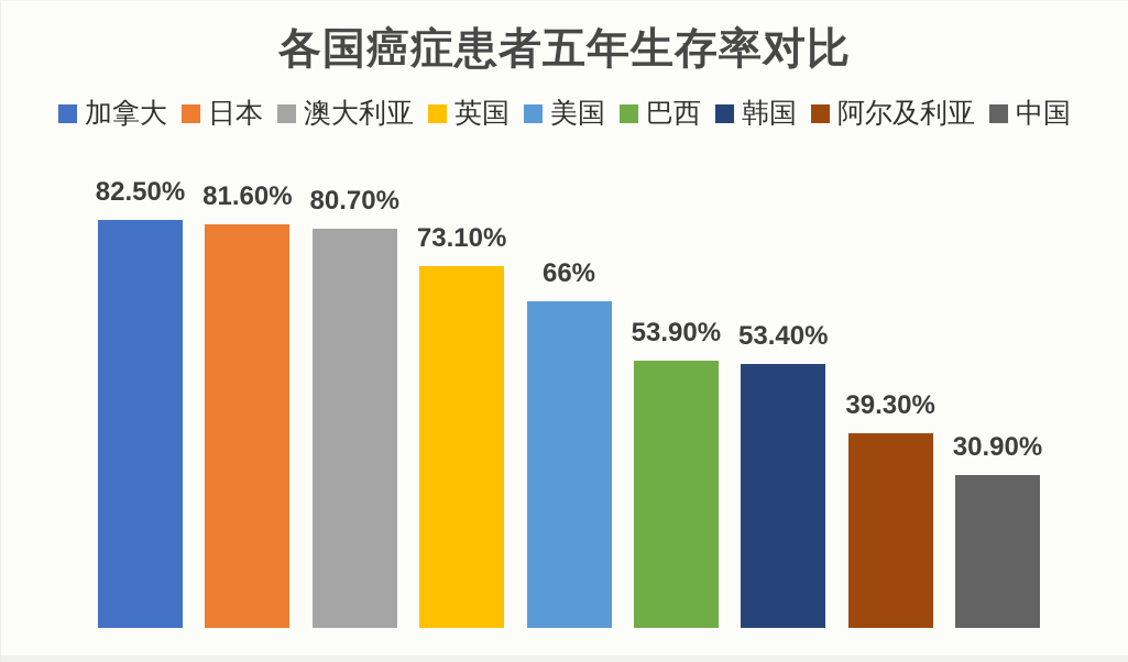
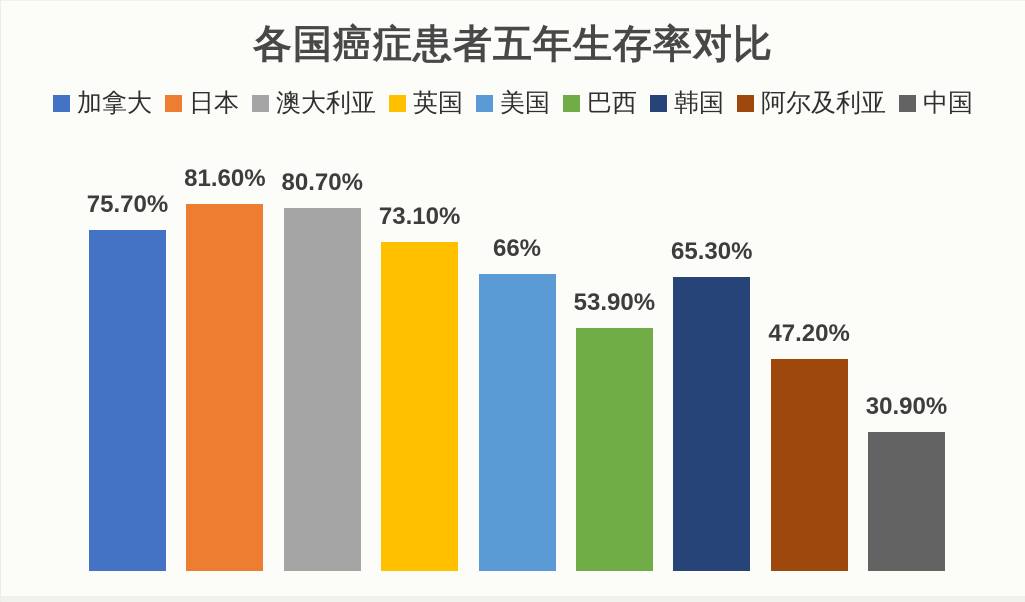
加拿大: 82.50% -> 75.70%
韩国: 53.40% -> 65.30%
阿尔及利亚: 39.30% -> 47.20%
